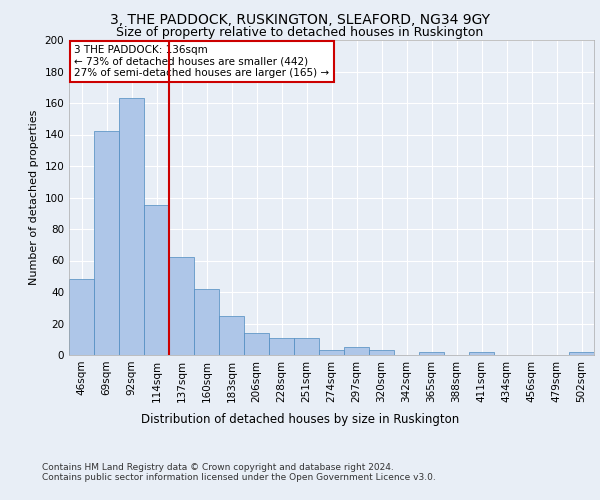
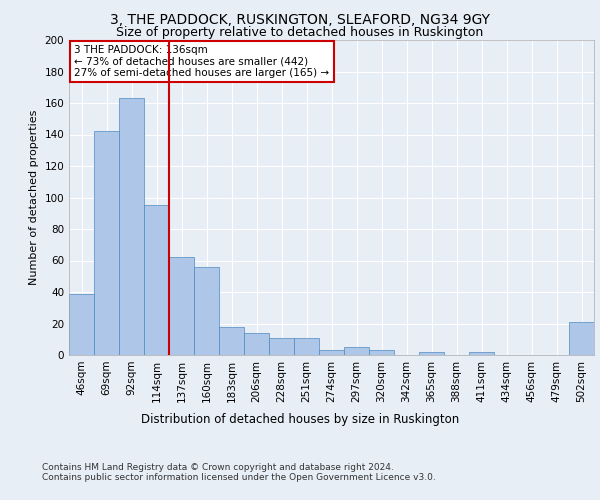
46sqm: 48 -> 39
160sqm: 42 -> 56
183sqm: 25 -> 18
502sqm: 2 -> 21
